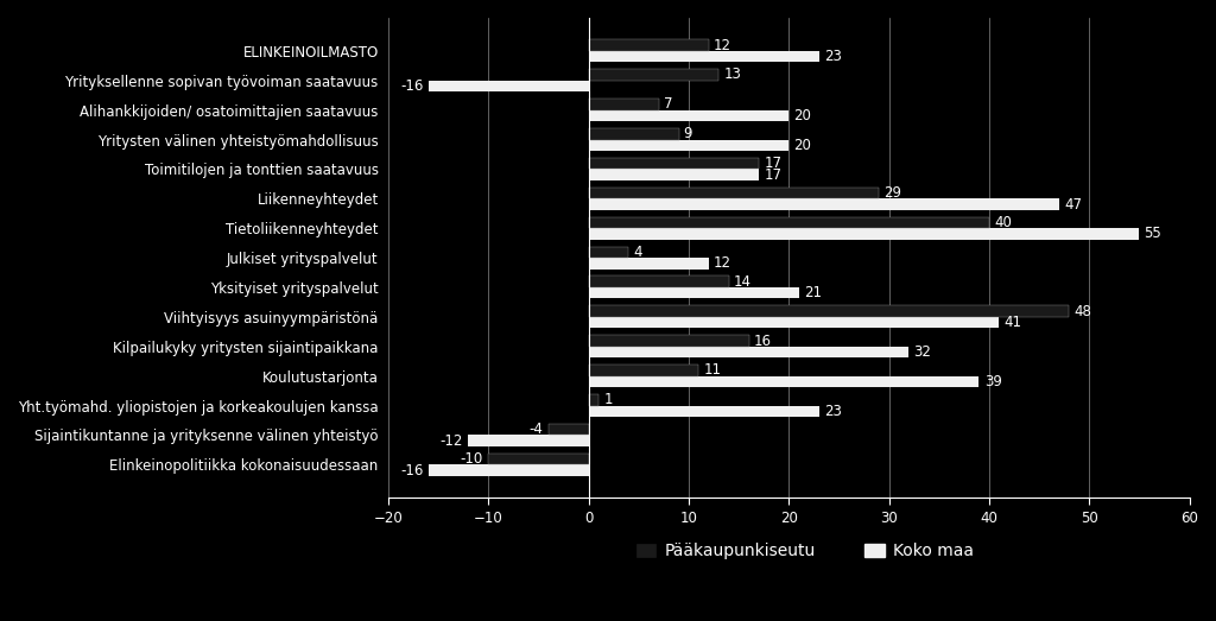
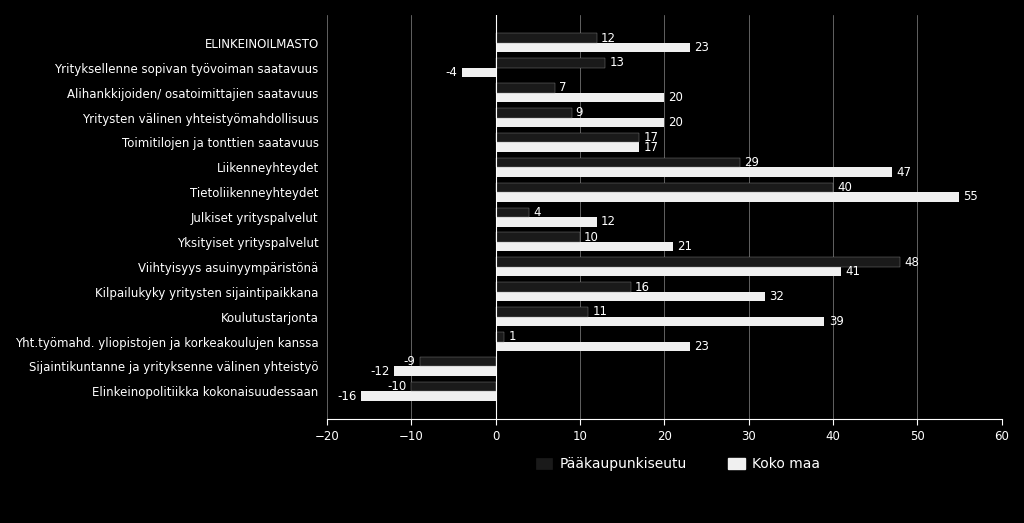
Koko maa/Yrityksellenne sopivan työvoiman saatavuus: -16 -> -4
Pääkaupunkiseutu/Yksityiset yrityspalvelut: 14 -> 10
Pääkaupunkiseutu/Sijaintikuntanne ja yrityksenne välinen yhteistyö: -4 -> -9
